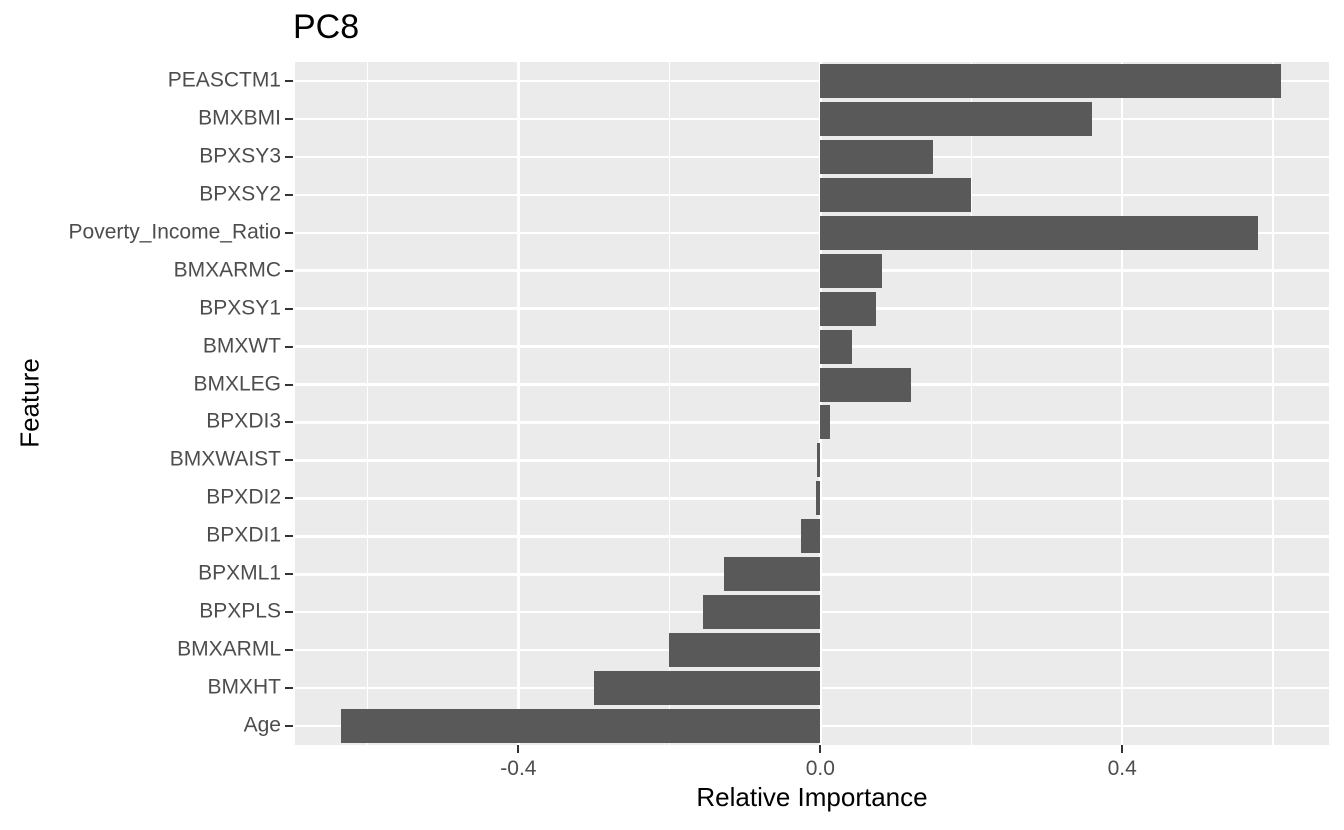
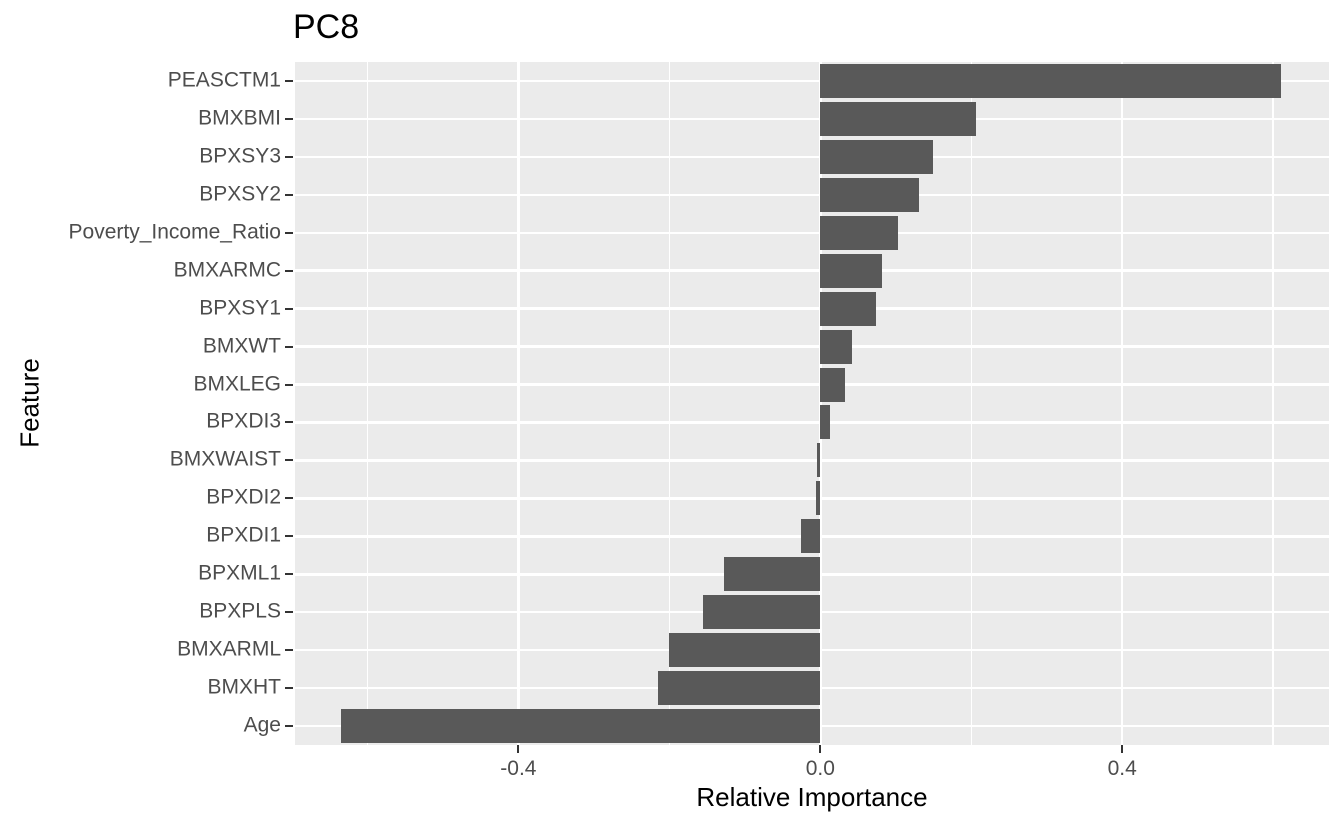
BMXBMI: 0.36 -> 0.21
BPXSY2: 0.20 -> 0.13
Poverty_Income_Ratio: 0.58 -> 0.10
BMXLEG: 0.12 -> 0.03
BMXHT: -0.30 -> -0.21
